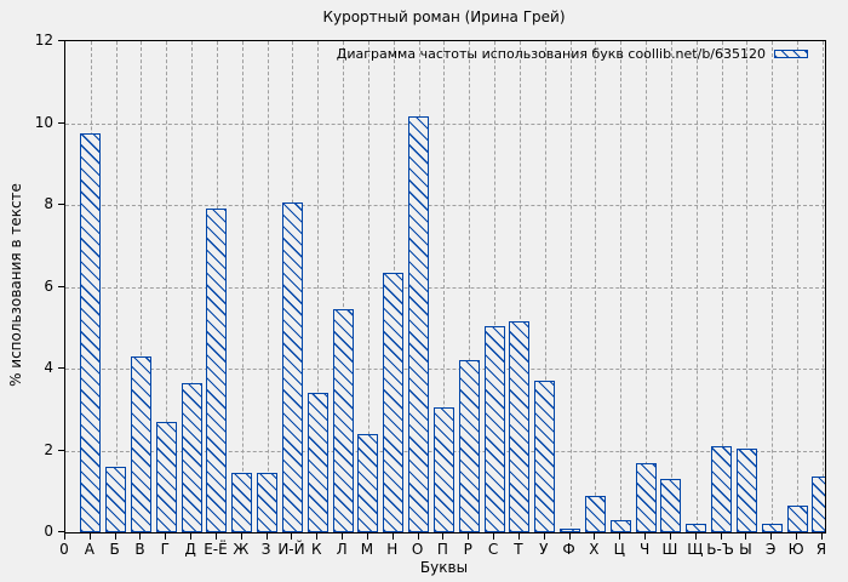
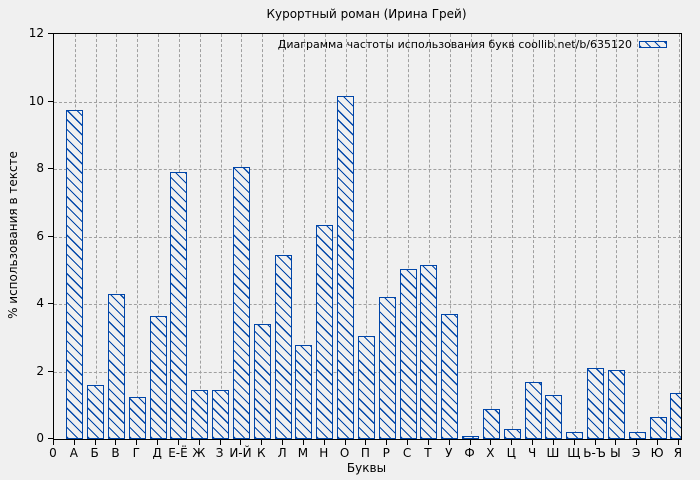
Г: 2.7 -> 1.2
М: 2.4 -> 2.8
